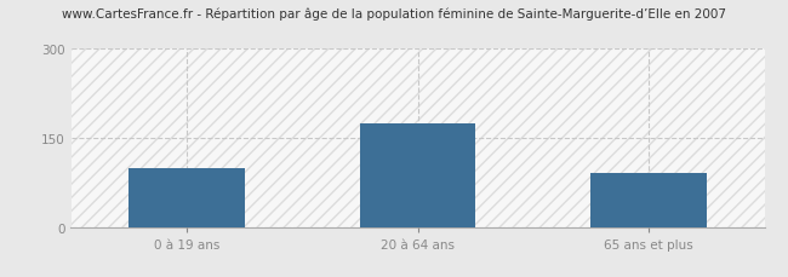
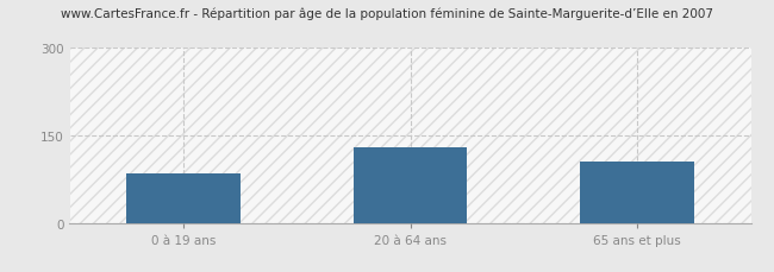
0 à 19 ans: 100 -> 85
20 à 64 ans: 175 -> 130
65 ans et plus: 90 -> 105
